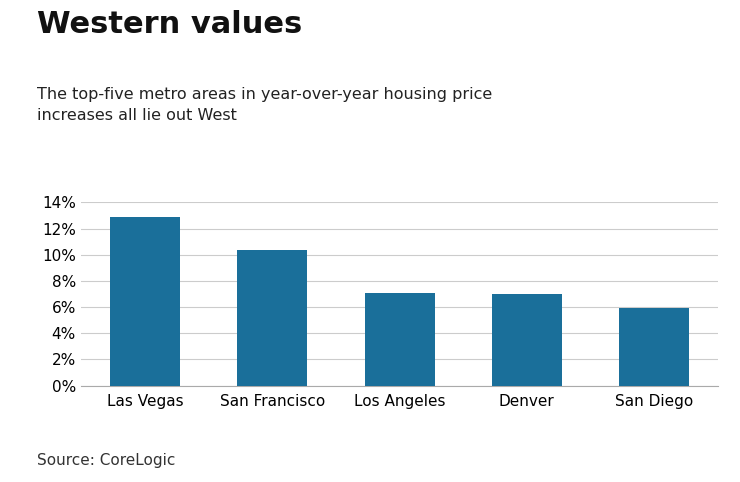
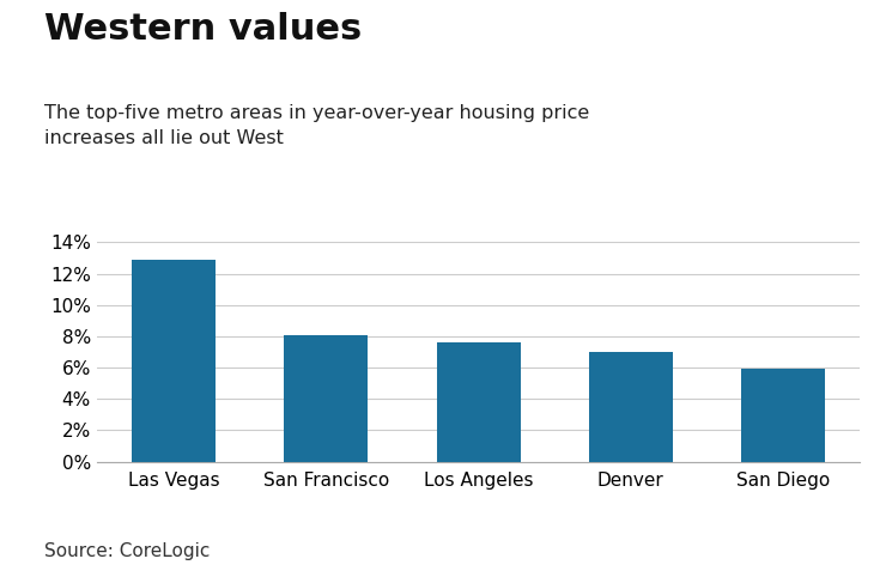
San Francisco: 10.4% -> 8.1%
Los Angeles: 7.1% -> 7.6%
